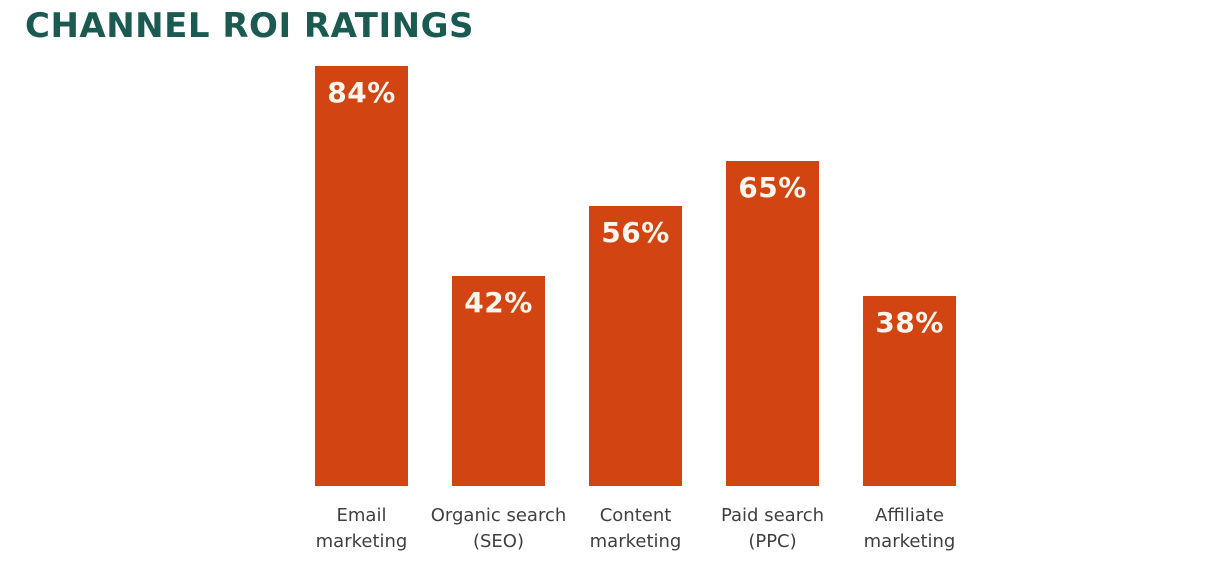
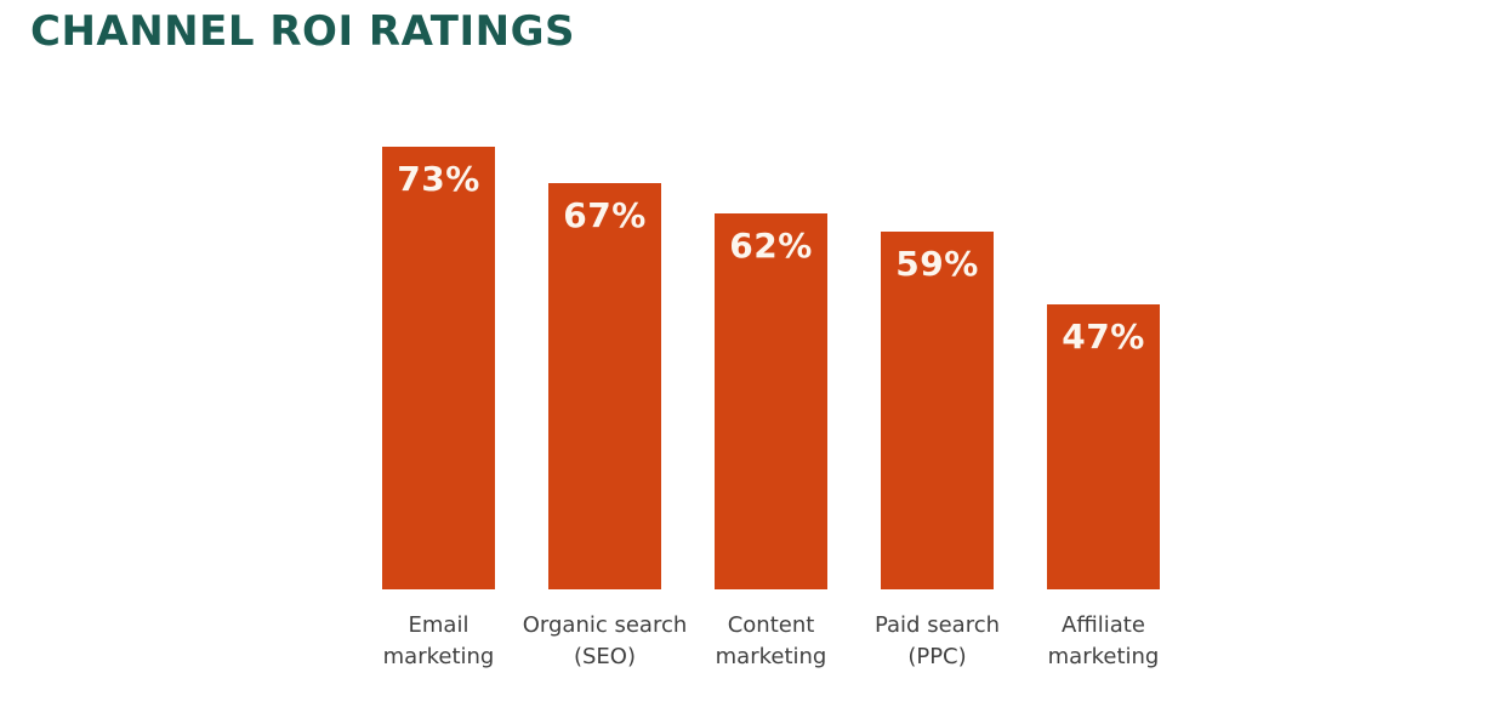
Email marketing: 84% -> 73%
Organic search (SEO): 42% -> 67%
Content marketing: 56% -> 62%
Paid search (PPC): 65% -> 59%
Affiliate marketing: 38% -> 47%
